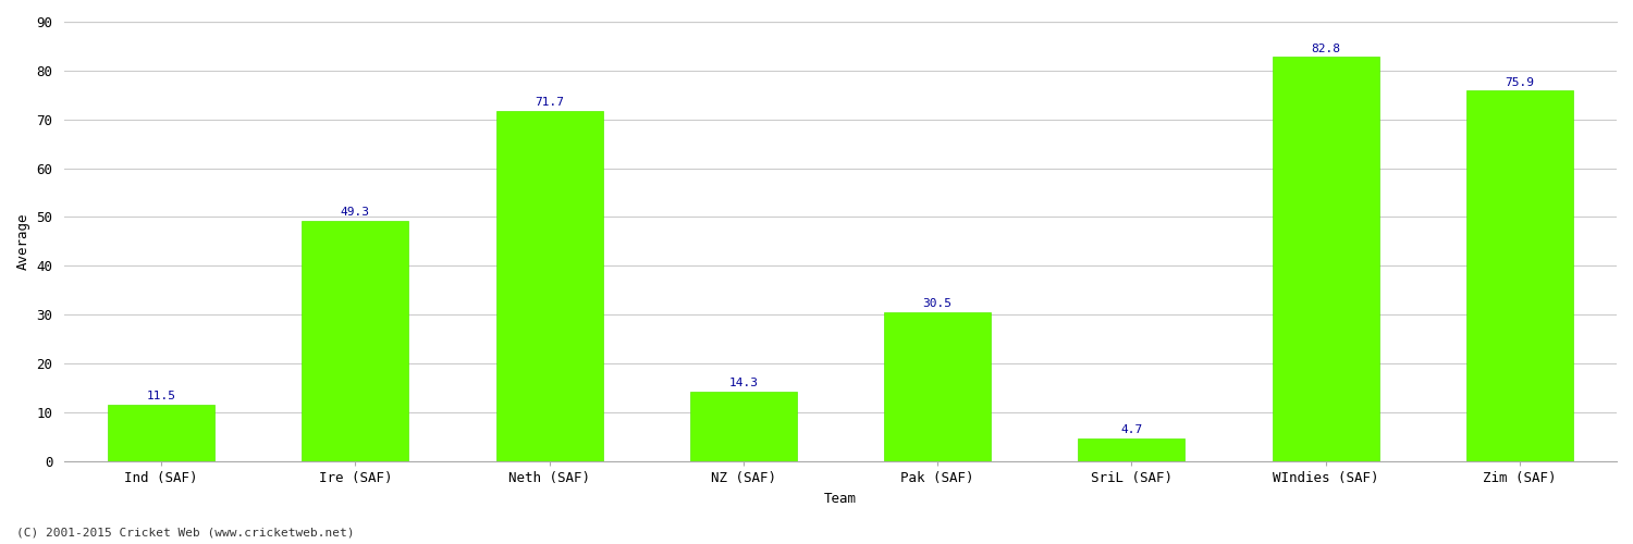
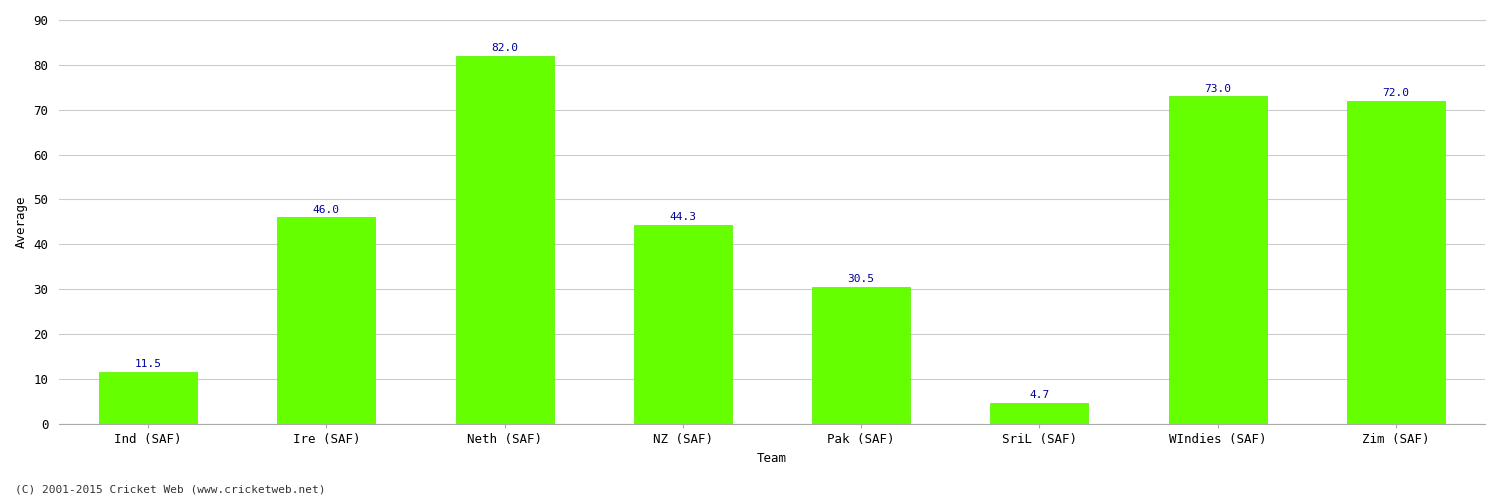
Ire (SAF): 49.3 -> 46.0
Neth (SAF): 71.7 -> 82.0
NZ (SAF): 14.3 -> 44.3
WIndies (SAF): 82.8 -> 73.0
Zim (SAF): 75.9 -> 72.0
